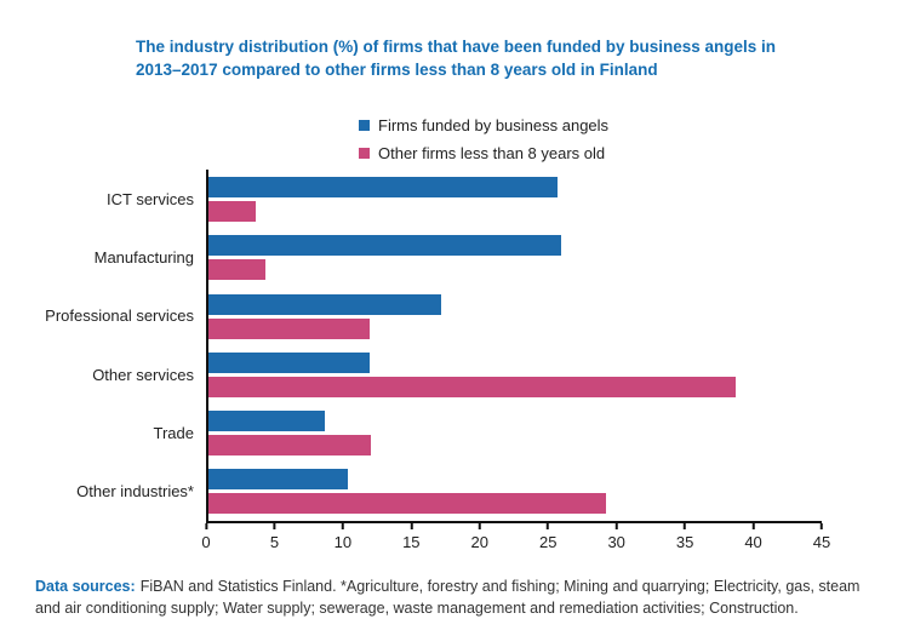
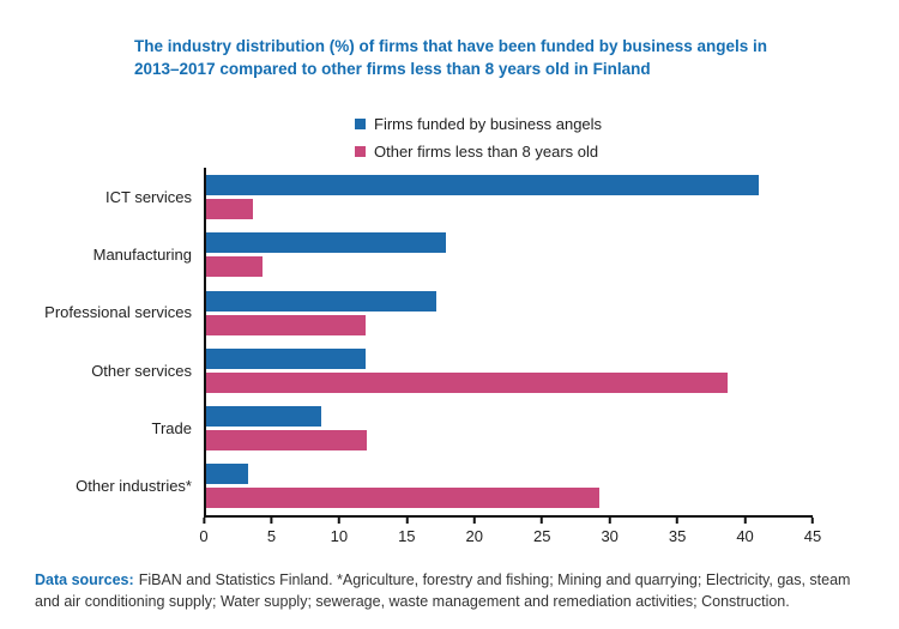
Firms funded by business angels/ICT services: 25.6 -> 41.0
Firms funded by business angels/Manufacturing: 25.9 -> 17.8
Firms funded by business angels/Other industries*: 10.2 -> 3.1
